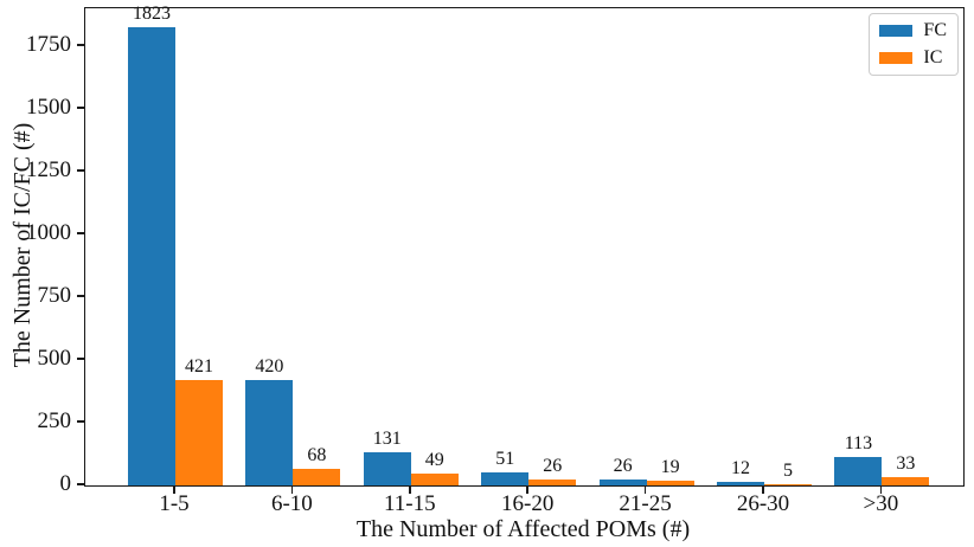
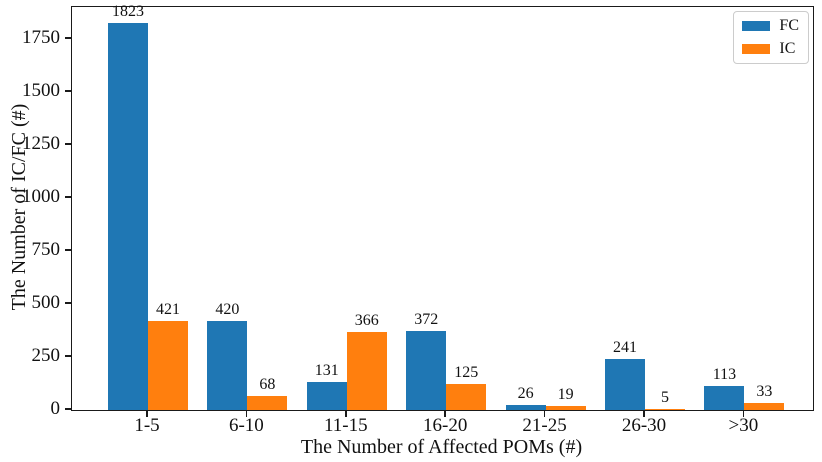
IC/11-15: 49 -> 366
FC/16-20: 51 -> 372
IC/16-20: 26 -> 125
FC/26-30: 12 -> 241
